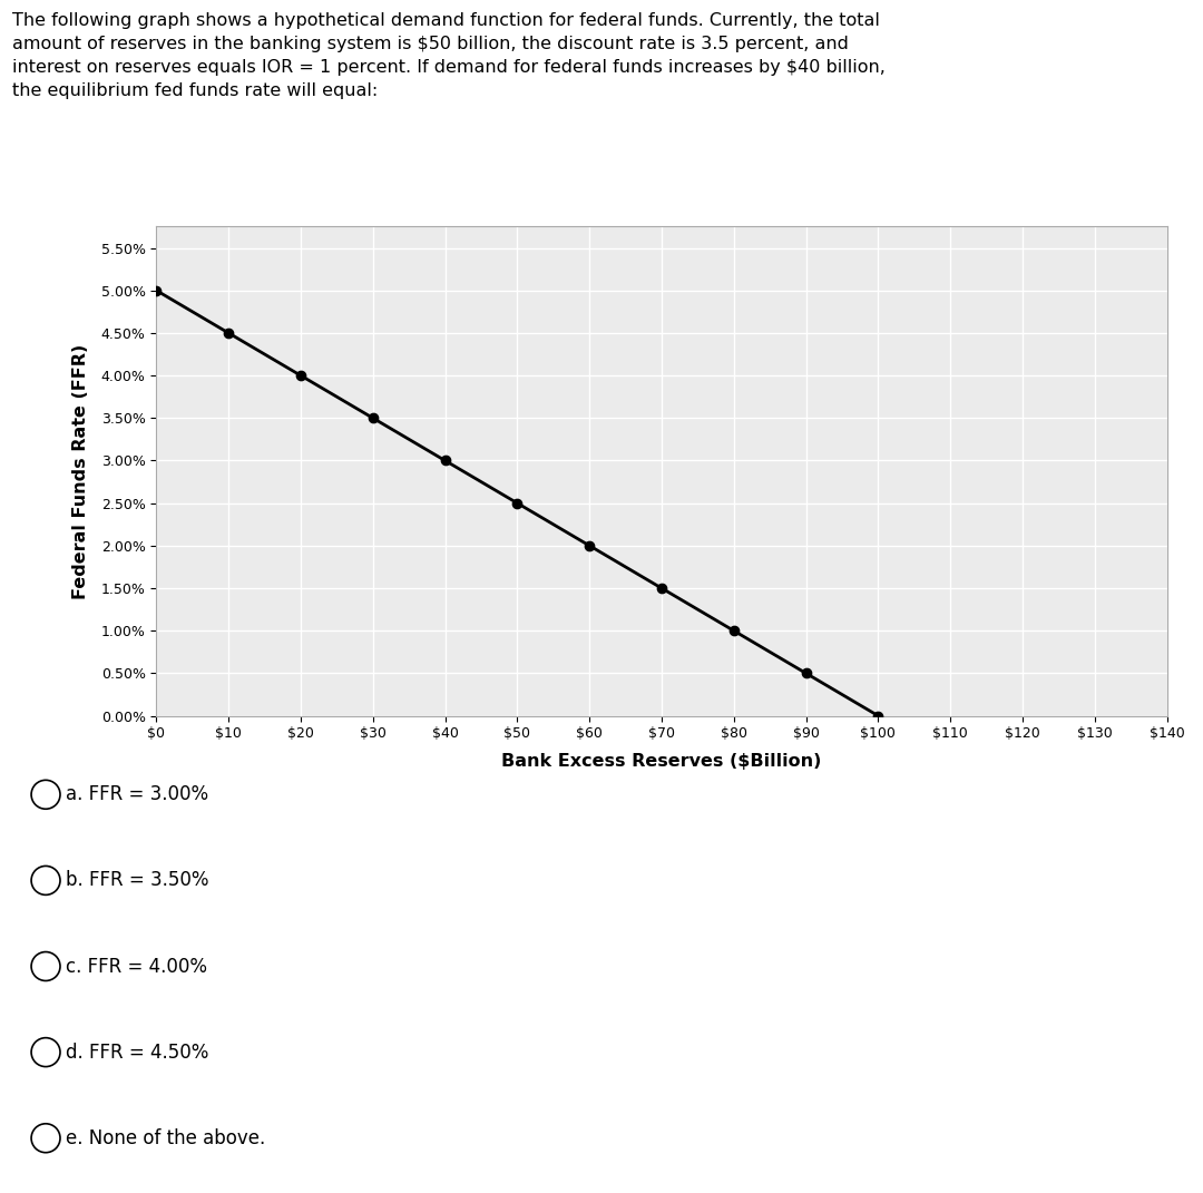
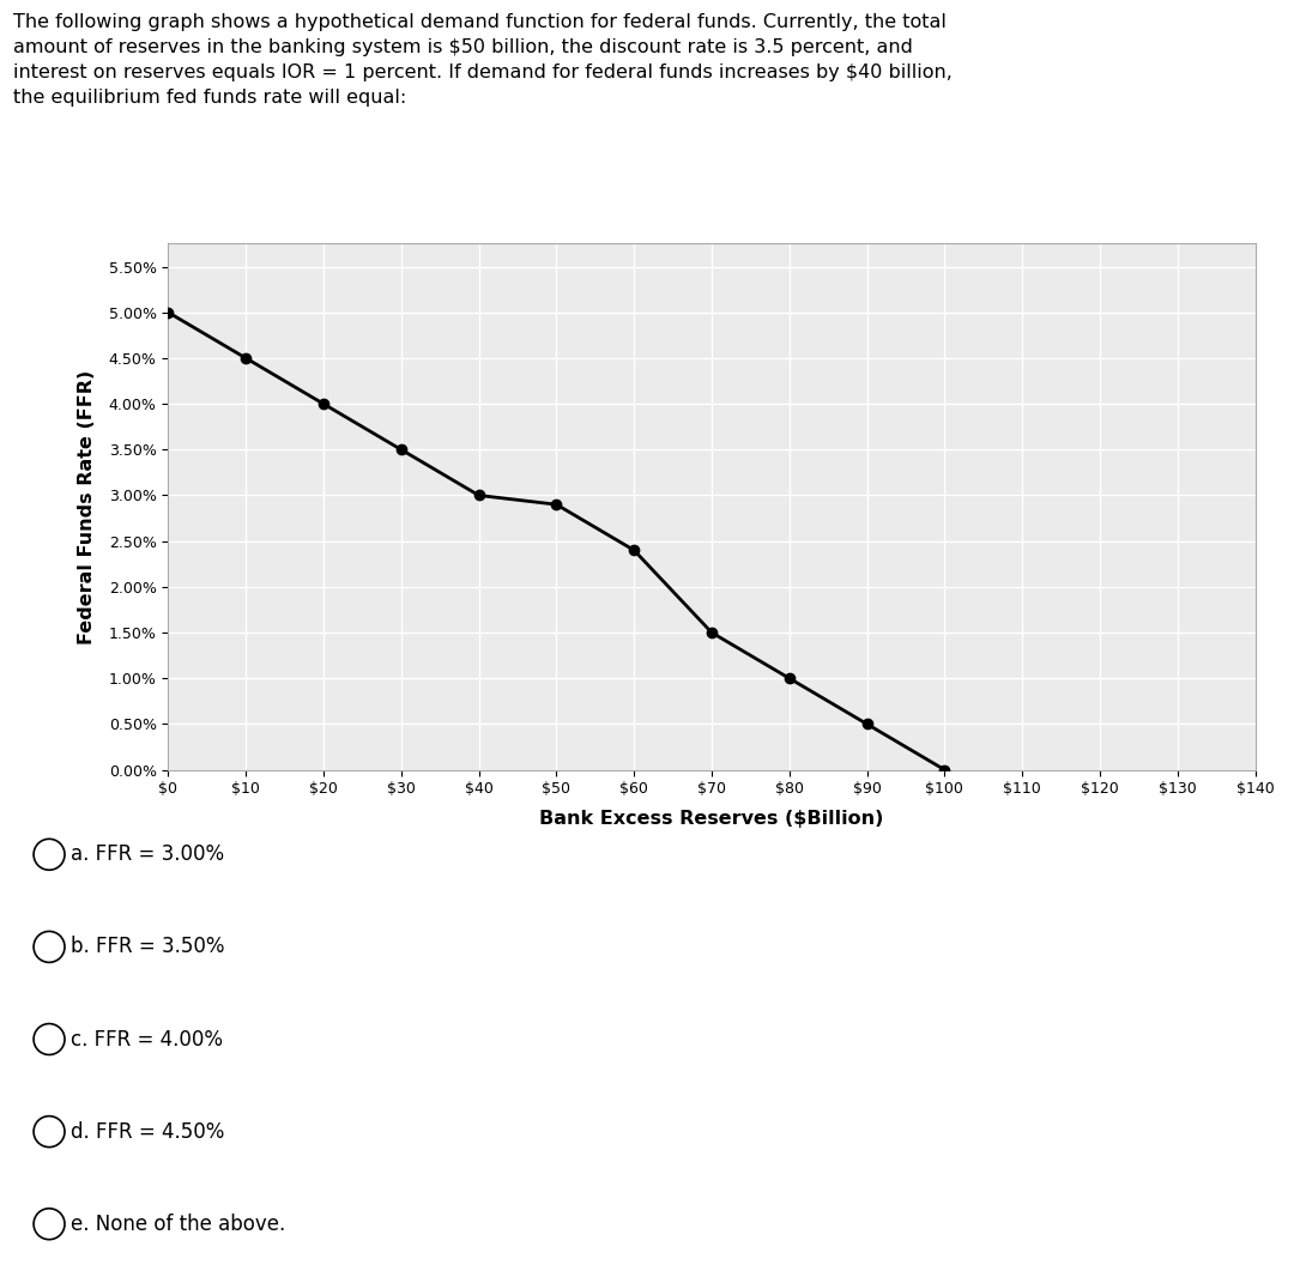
$50: 2.5% -> 2.9%
$60: 2.0% -> 2.4%
